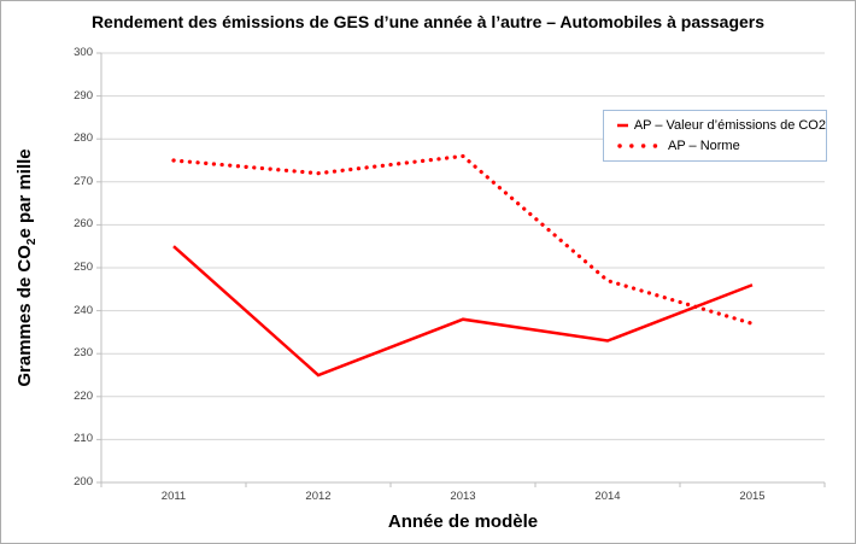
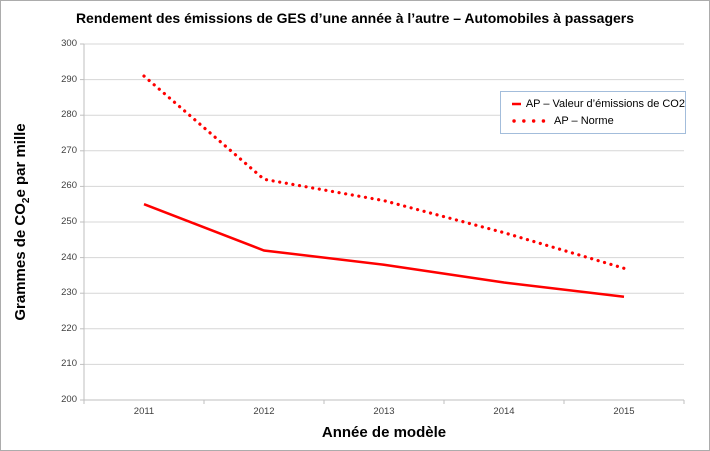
AP – Norme/2011: 275 -> 291
AP – Valeur d’émissions de CO2/2012: 225 -> 242
AP – Norme/2012: 272 -> 262
AP – Norme/2013: 276 -> 256
AP – Valeur d’émissions de CO2/2015: 246 -> 229
